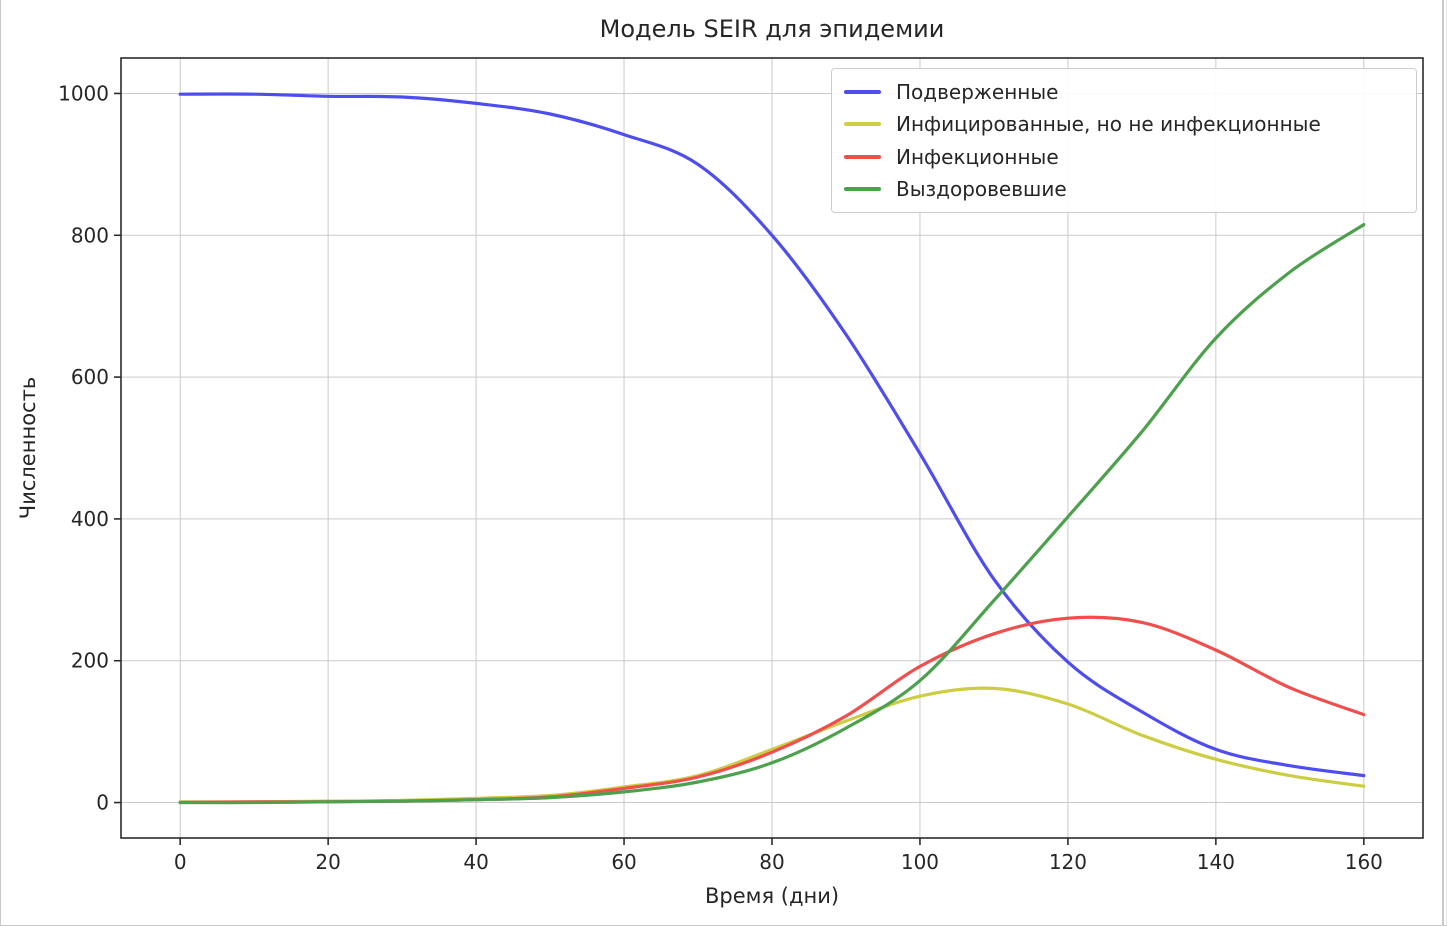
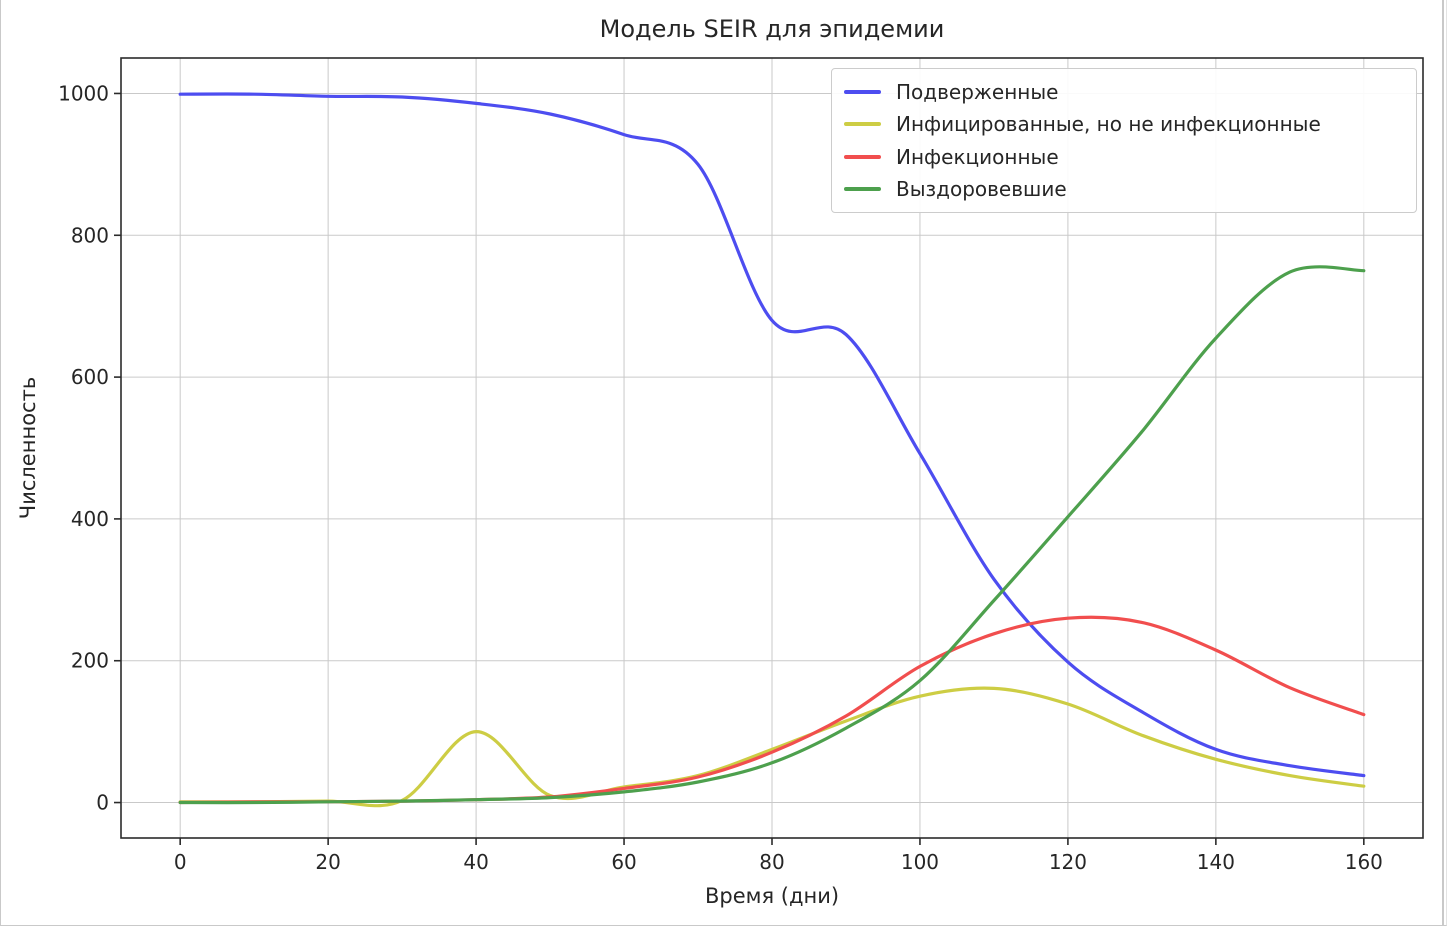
Инфицированные, но не инфекционные/40: 10 -> 100
Подверженные/80: 800 -> 680
Выздоровевшие/160: 820 -> 750
